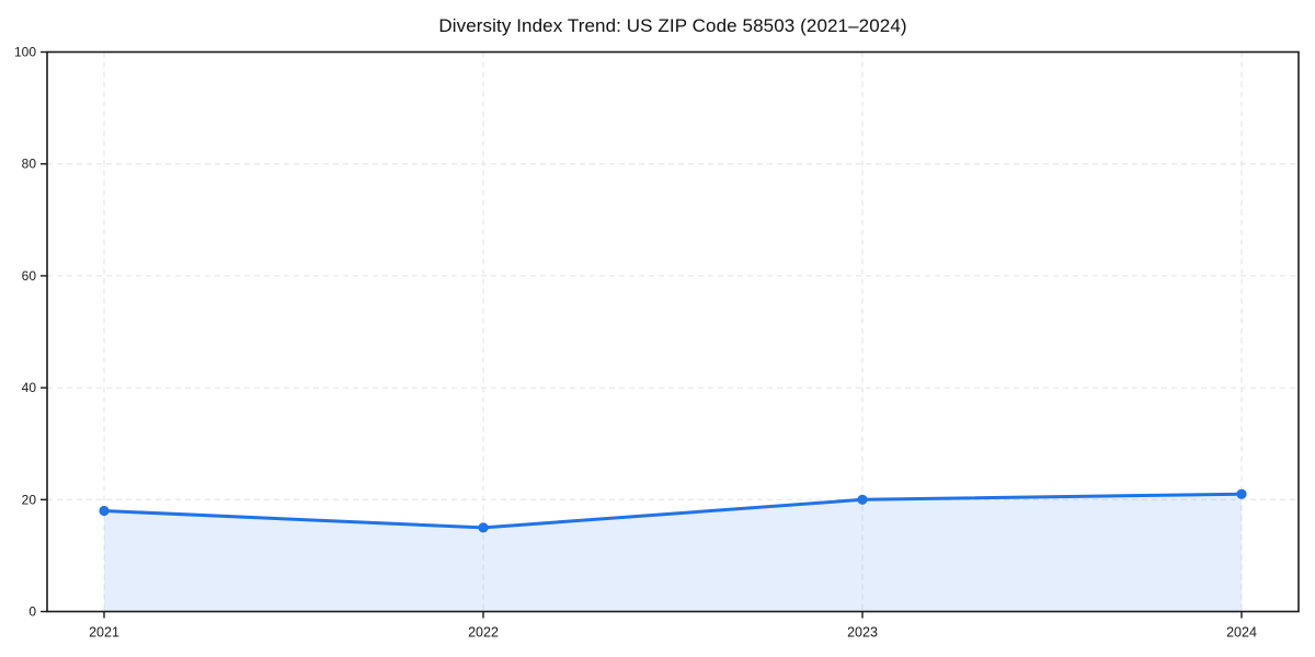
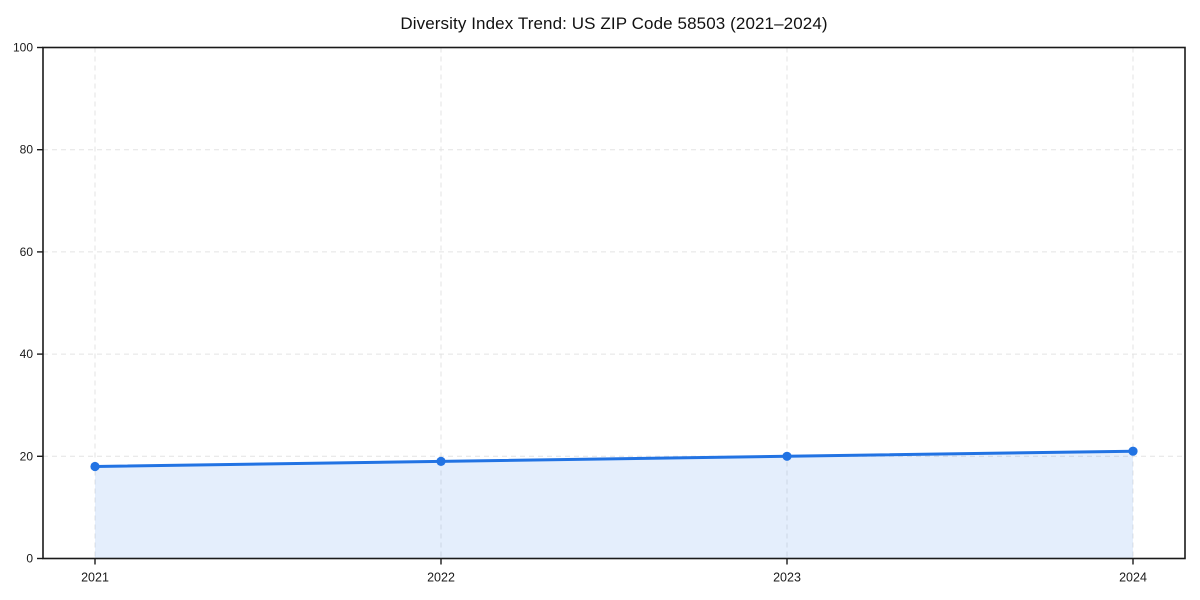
2022: 15 -> 19
